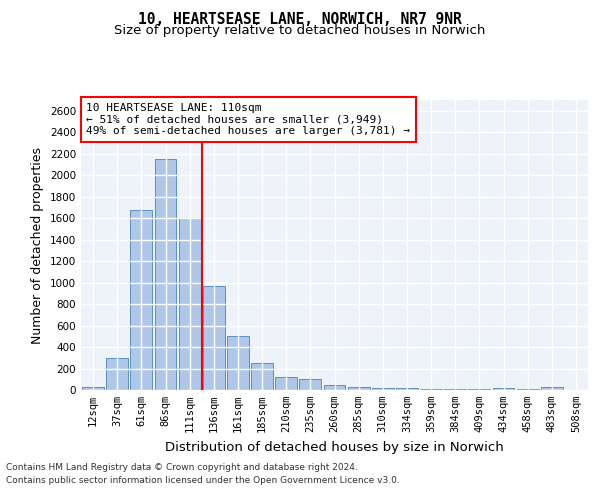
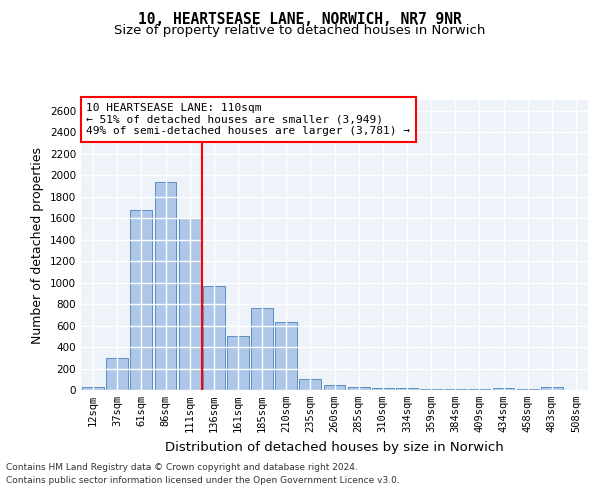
86sqm: 2150 -> 1940
185sqm: 250 -> 760
210sqm: 120 -> 630
